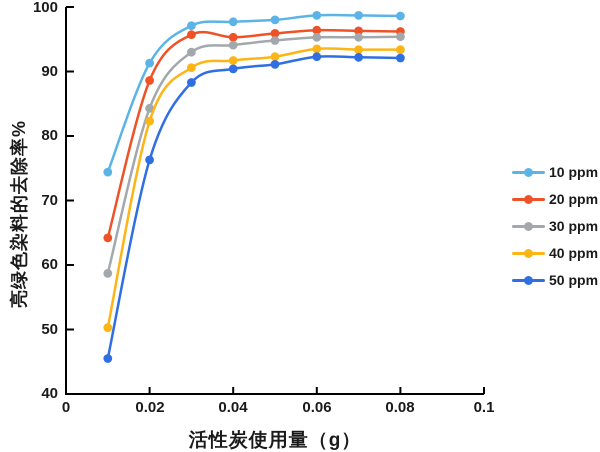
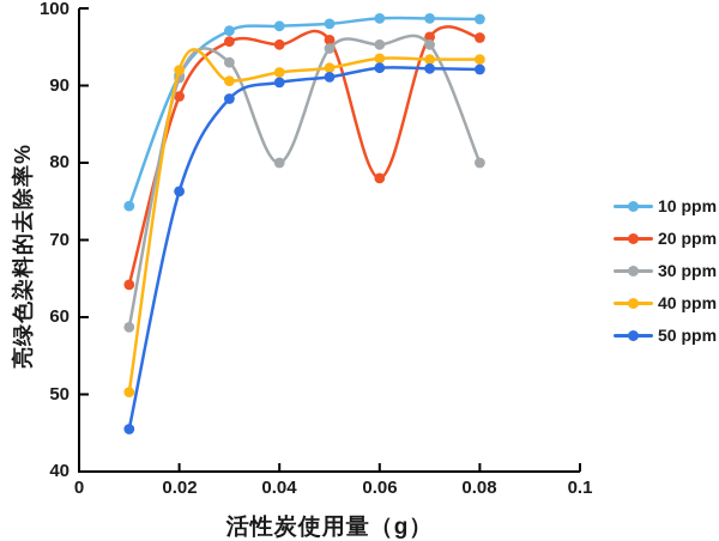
30 ppm/0.02: 84 -> 91
40 ppm/0.02: 82 -> 92
30 ppm/0.04: 94 -> 80
20 ppm/0.06: 96 -> 78
30 ppm/0.08: 95 -> 80
